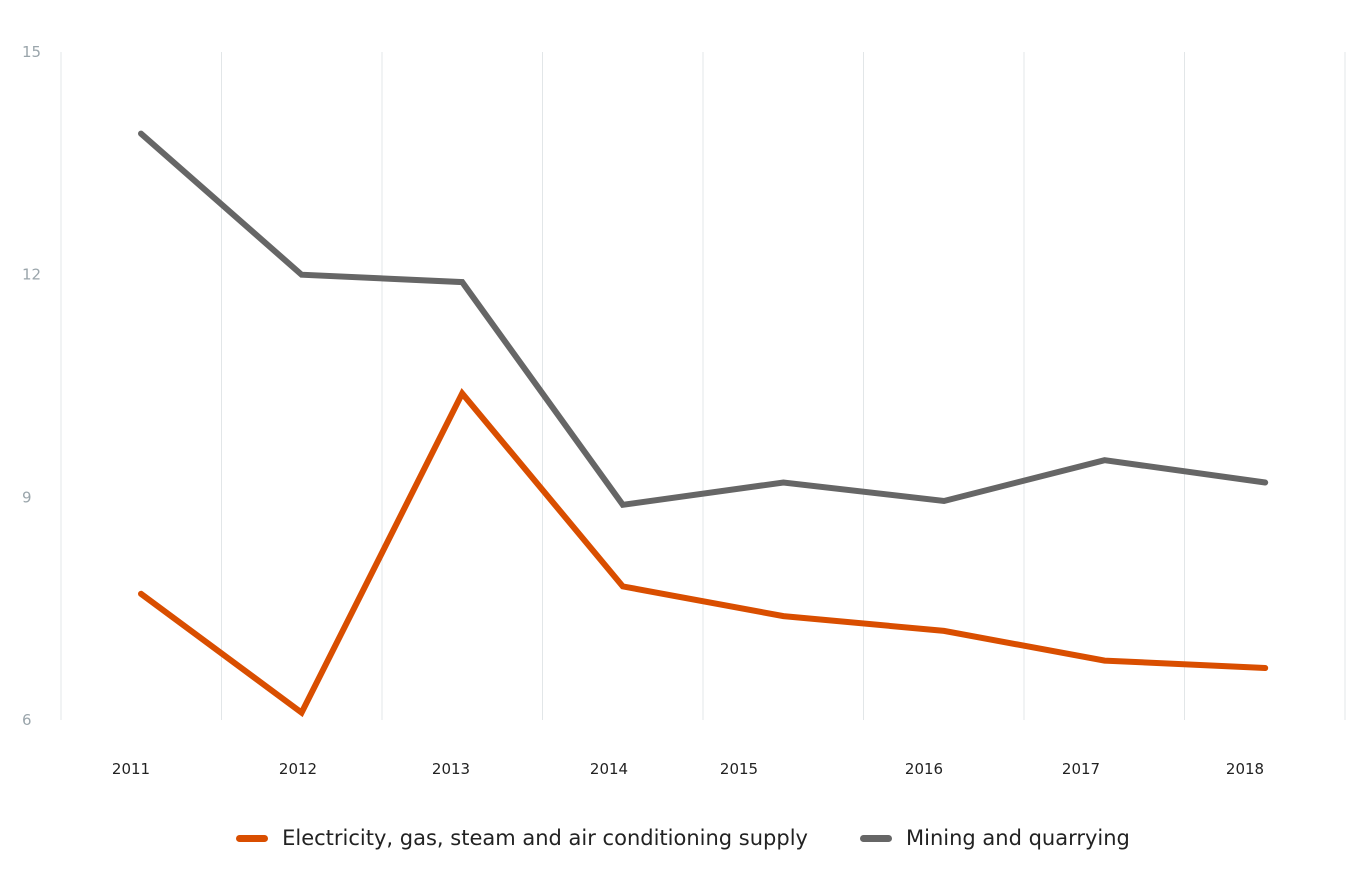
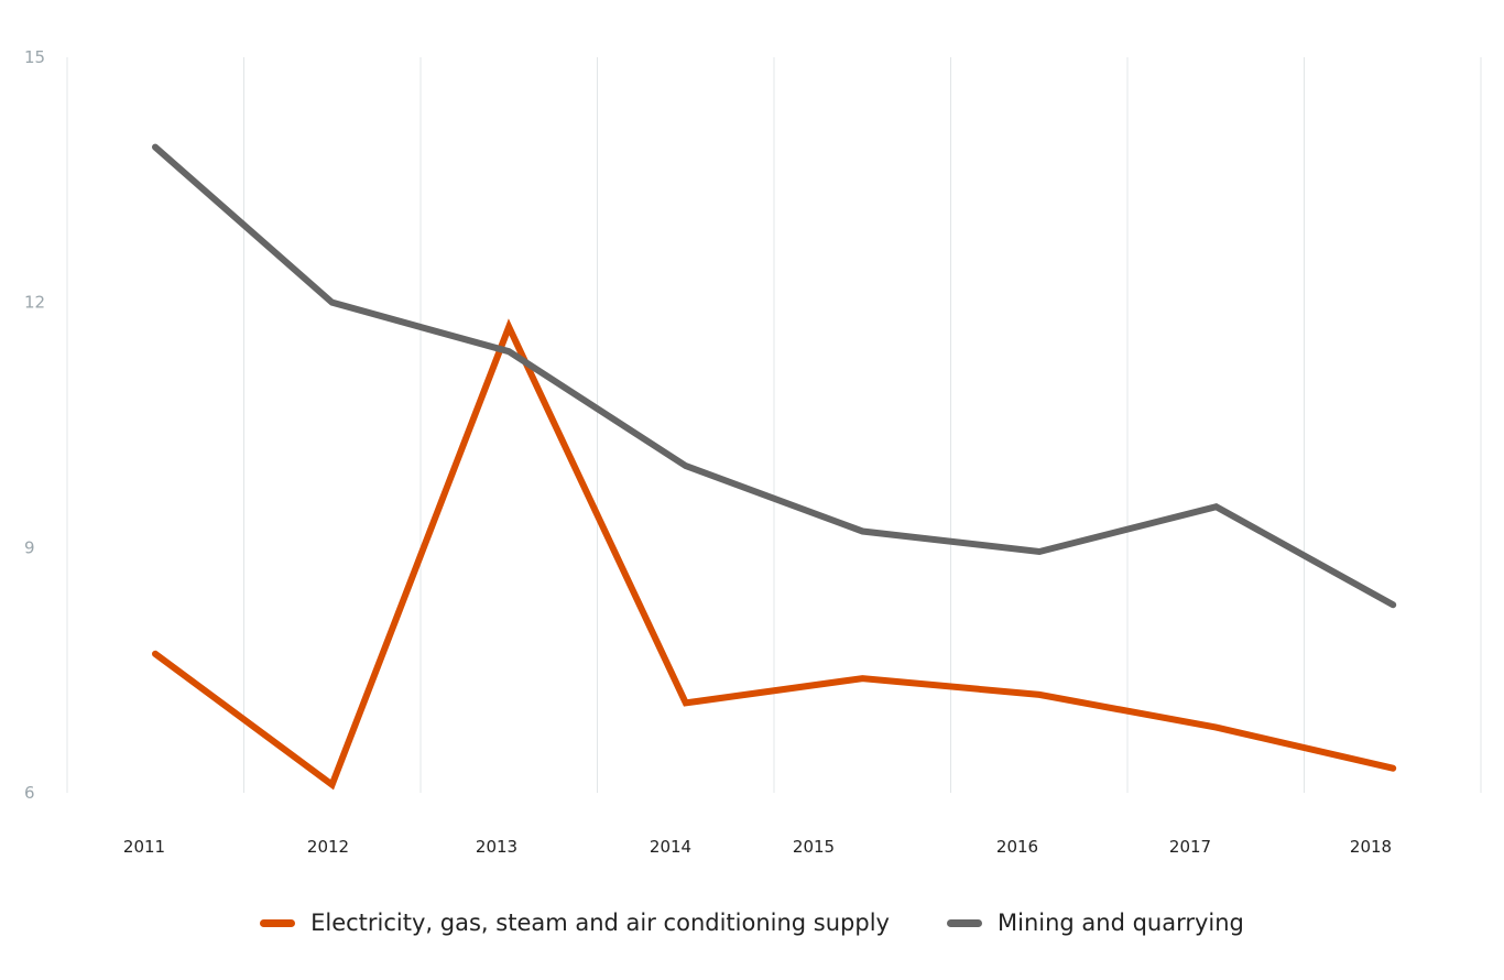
Electricity, gas, steam and air conditioning supply/2013: 10.4 -> 11.7
Mining and quarrying/2013: 11.9 -> 11.4
Electricity, gas, steam and air conditioning supply/2014: 7.8 -> 7.1
Mining and quarrying/2014: 8.9 -> 10.0
Electricity, gas, steam and air conditioning supply/2018: 6.7 -> 6.3
Mining and quarrying/2018: 9.2 -> 8.3
